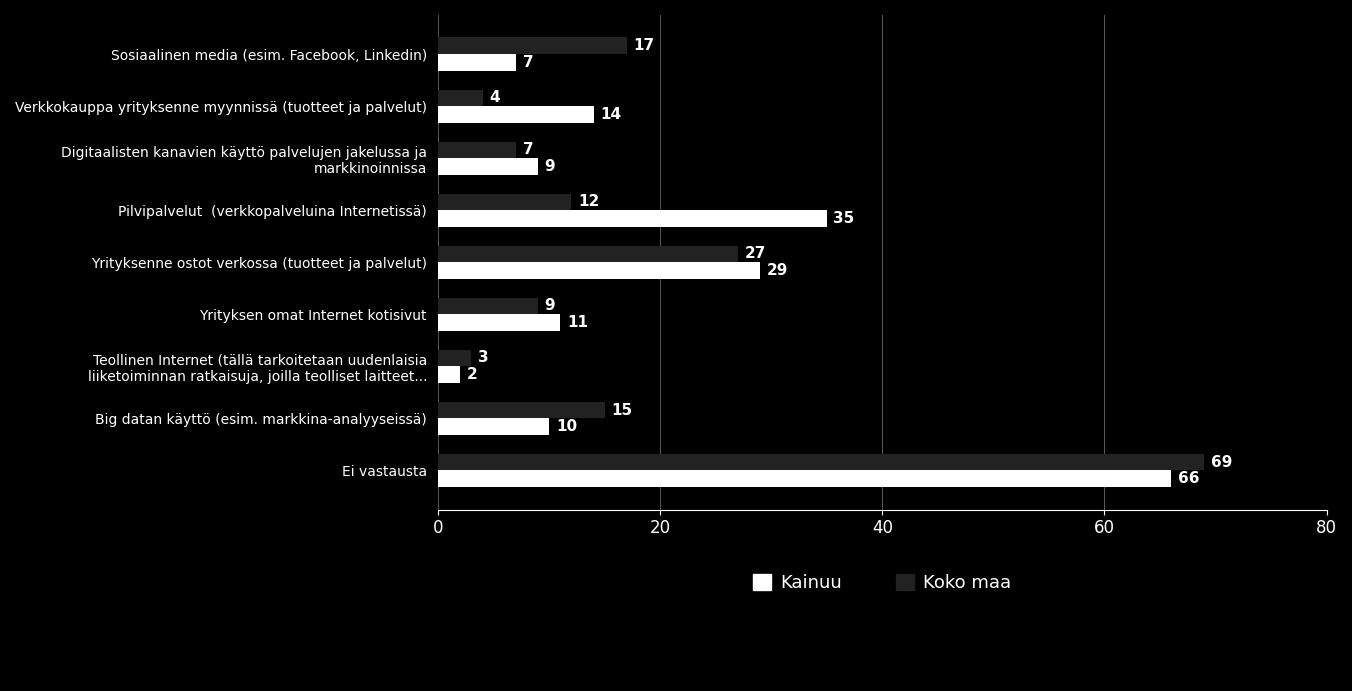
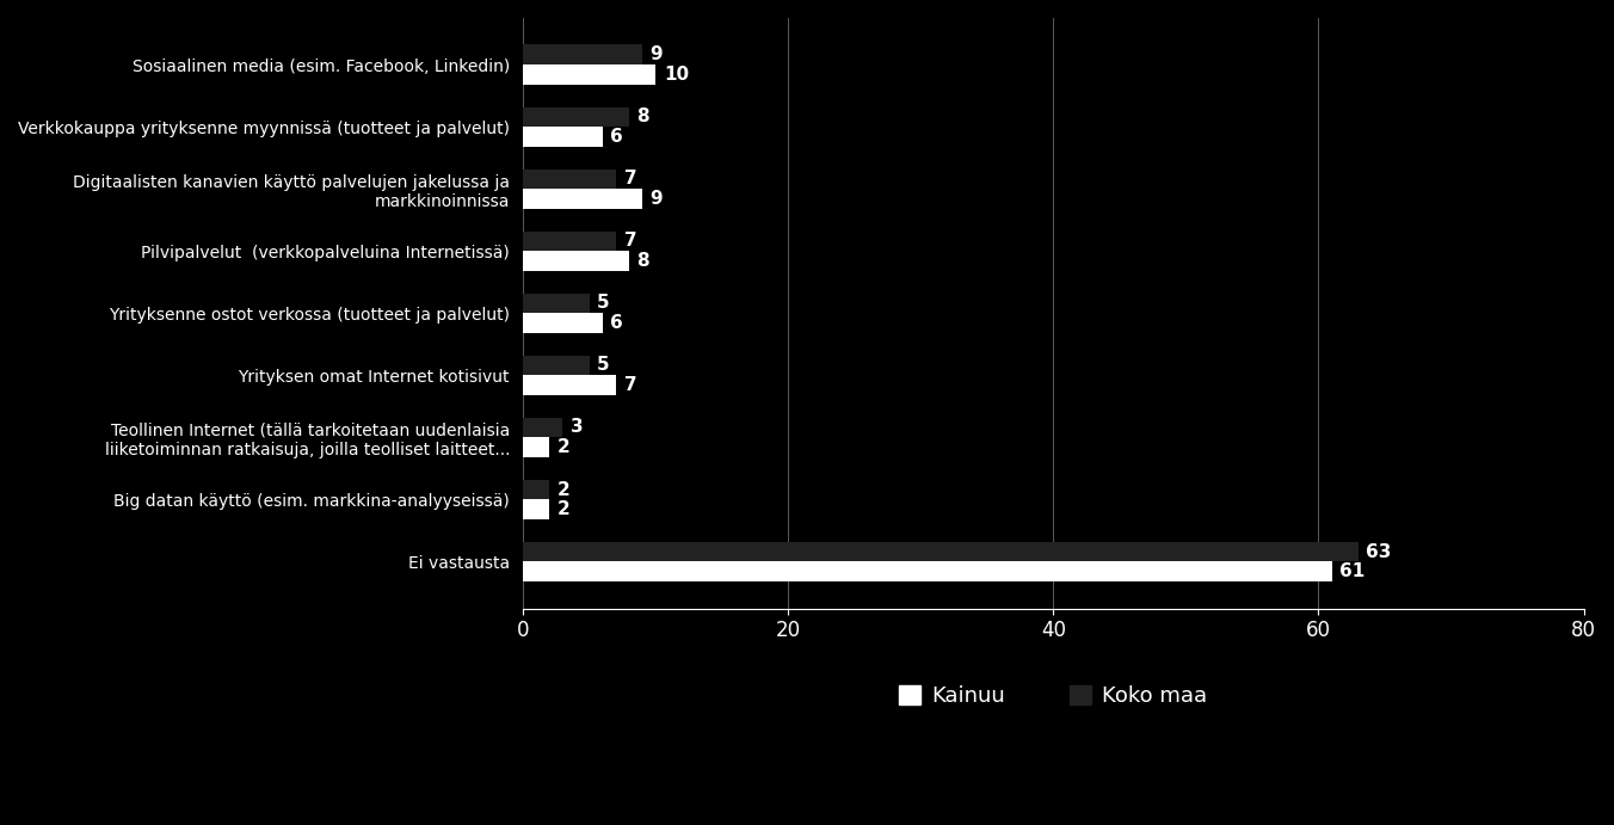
Koko maa/Sosiaalinen media (esim. Facebook, Linkedin): 17 -> 9
Kainuu/Sosiaalinen media (esim. Facebook, Linkedin): 7 -> 10
Koko maa/Verkkokauppa yrityksenne myynnissä (tuotteet ja palvelut): 4 -> 8
Kainuu/Verkkokauppa yrityksenne myynnissä (tuotteet ja palvelut): 14 -> 6
Koko maa/Pilvipalvelut (verkkopalveluina Internetissä): 12 -> 7
Kainuu/Pilvipalvelut (verkkopalveluina Internetissä): 35 -> 8
Koko maa/Yrityksenne ostot verkossa (tuotteet ja palvelut): 27 -> 5
Kainuu/Yrityksenne ostot verkossa (tuotteet ja palvelut): 29 -> 6
Koko maa/Yrityksen omat Internet kotisivut: 9 -> 5
Kainuu/Yrityksen omat Internet kotisivut: 11 -> 7
Koko maa/Big datan käyttö (esim. markkina-analyyseissä): 15 -> 2
Kainuu/Big datan käyttö (esim. markkina-analyyseissä): 10 -> 2
Koko maa/Ei vastausta: 69 -> 63
Kainuu/Ei vastausta: 66 -> 61
